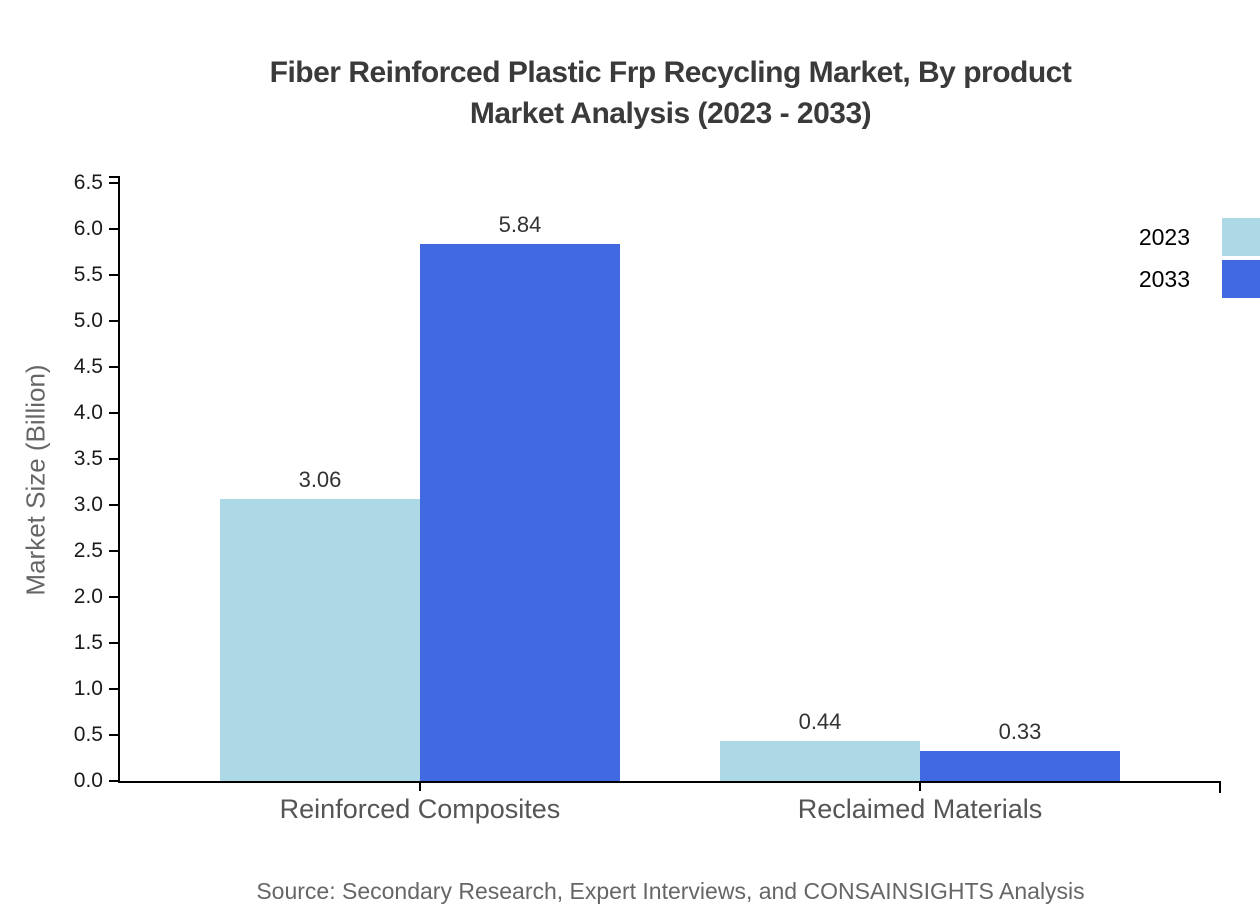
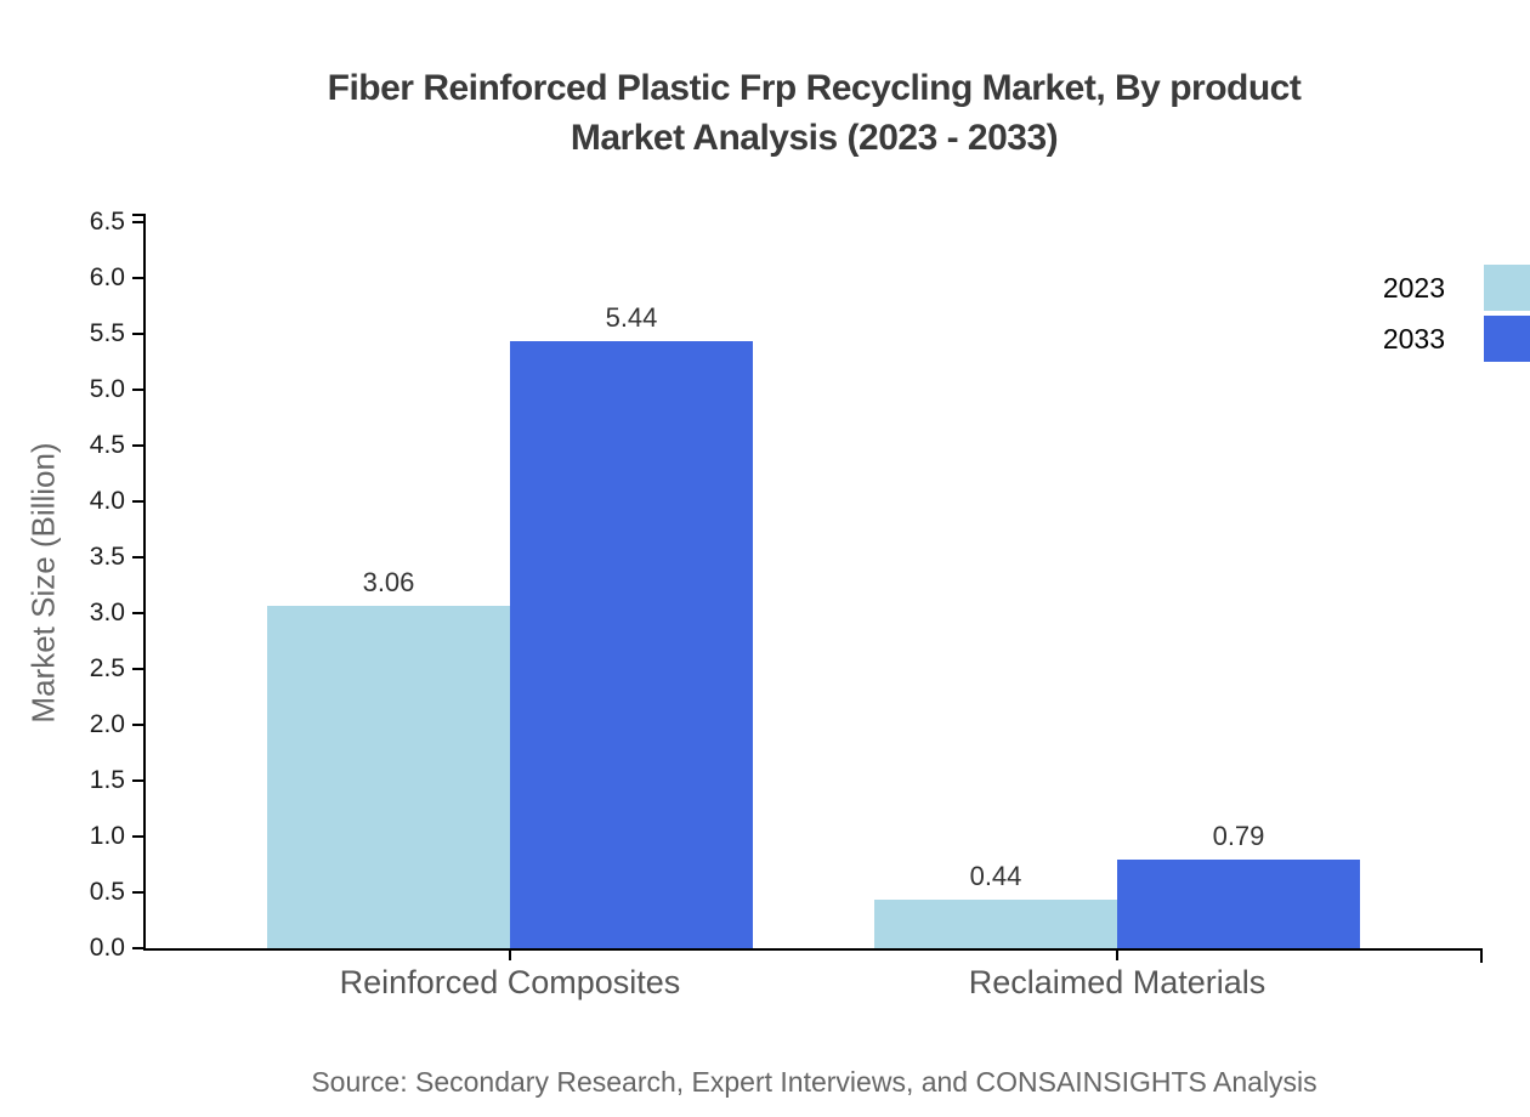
2033/Reinforced Composites: 5.84 -> 5.44
2033/Reclaimed Materials: 0.33 -> 0.79
